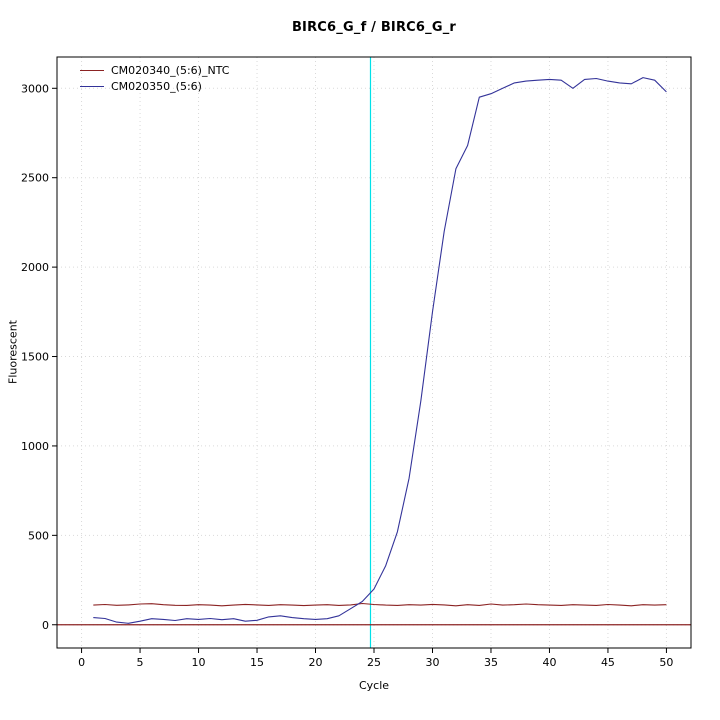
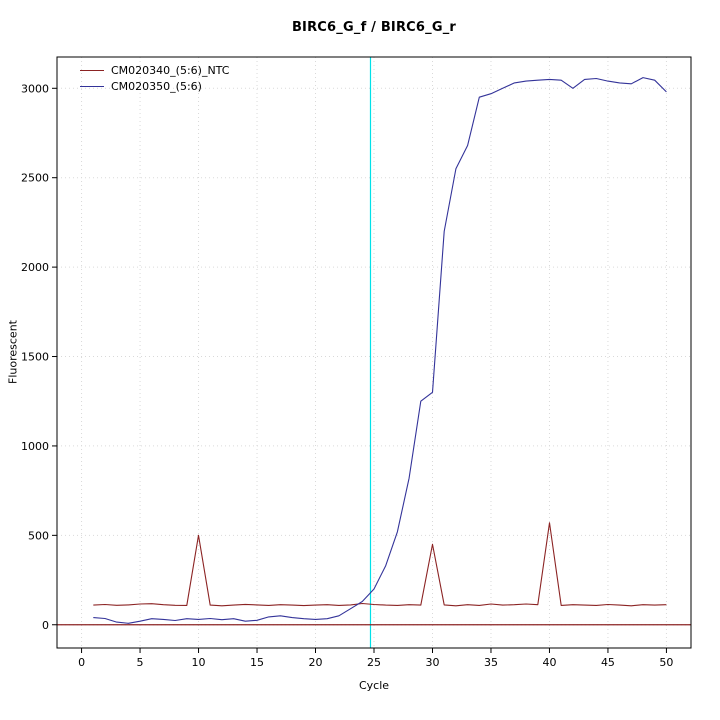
CM020340_(5:6)_NTC/10: 110 -> 500
CM020340_(5:6)_NTC/30: 110 -> 450
CM020350_(5:6)/30: 1750 -> 1300
CM020340_(5:6)_NTC/40: 110 -> 570
